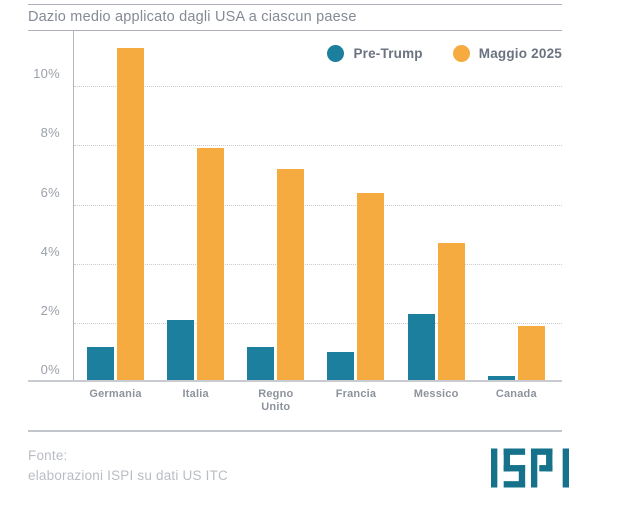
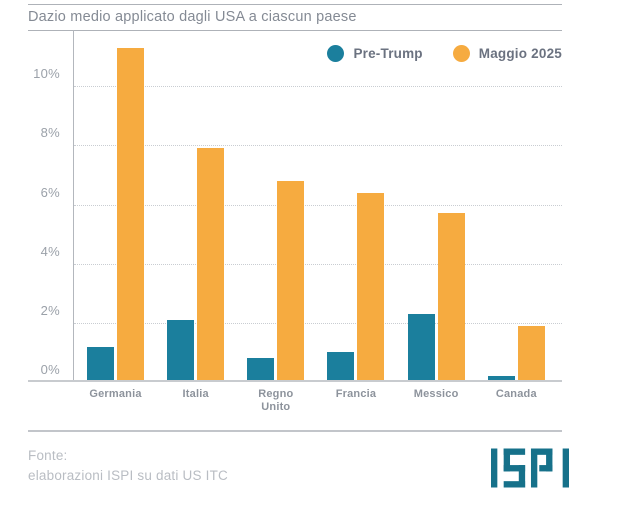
Pre-Trump/Regno Unito: 1.2% -> 0.8%
Maggio 2025/Regno Unito: 7.2% -> 6.8%
Maggio 2025/Messico: 4.7% -> 5.7%
